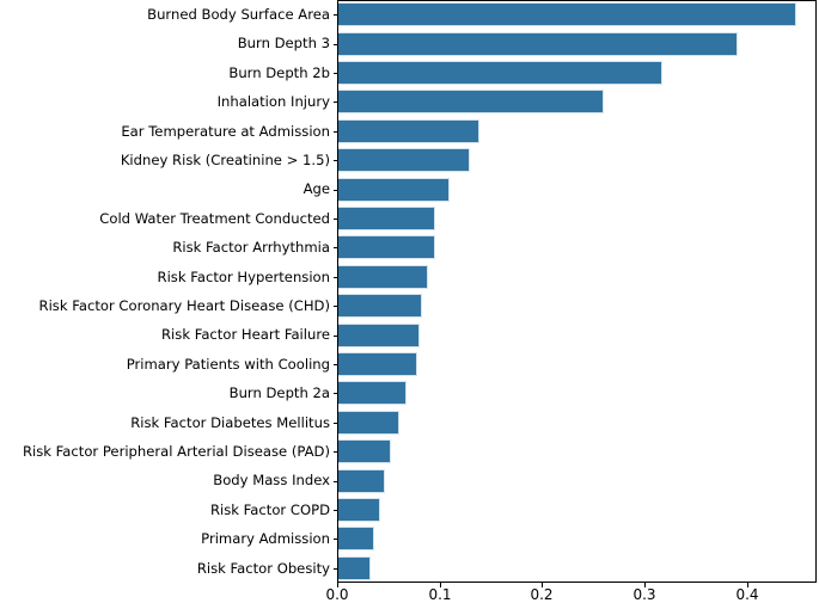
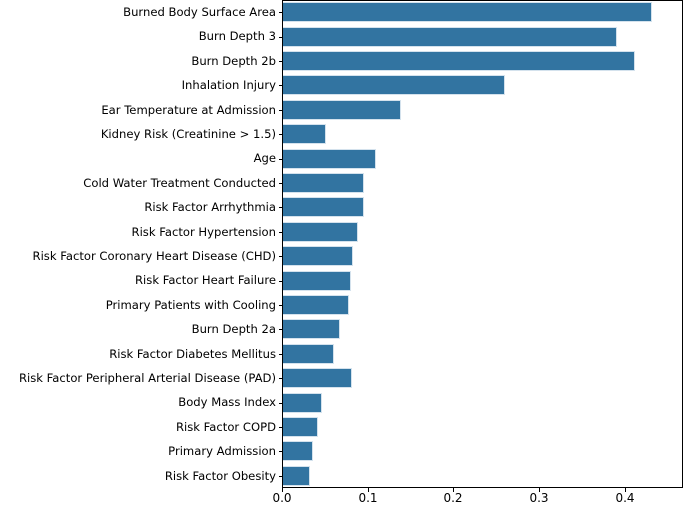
Burned Body Surface Area: 0.45 -> 0.43
Burn Depth 2b: 0.32 -> 0.41
Kidney Risk (Creatinine > 1.5): 0.13 -> 0.05
Risk Factor Peripheral Arterial Disease (PAD): 0.05 -> 0.08
